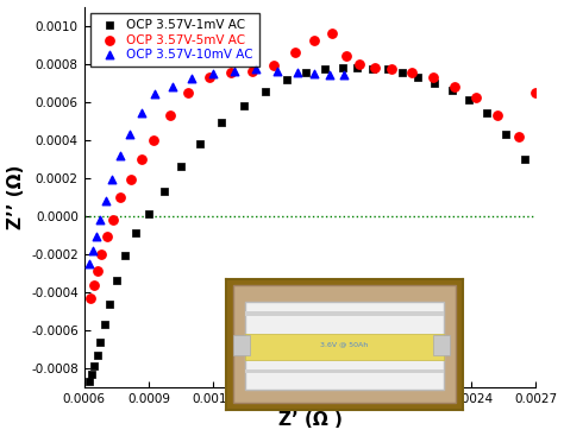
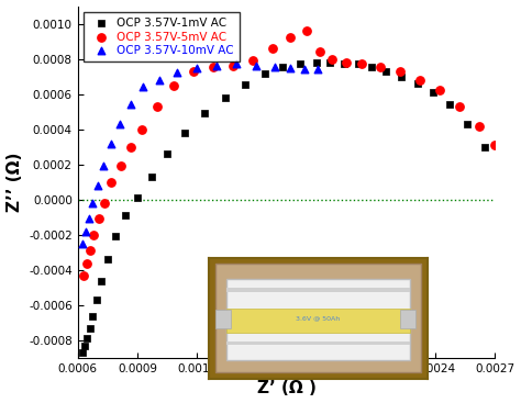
OCP 3.57V-5mV AC/0.0027: 0.000650 -> 0.000310
